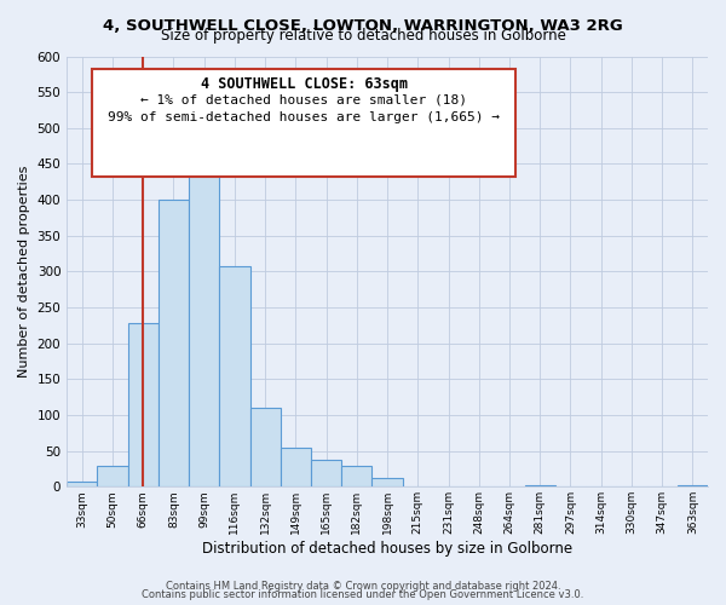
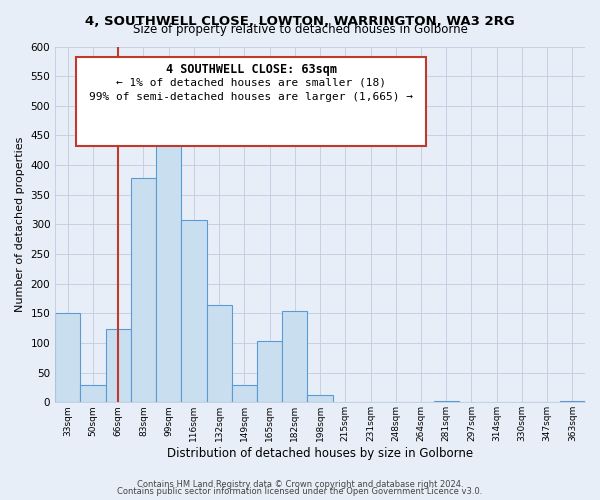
33sqm: 8 -> 150
66sqm: 228 -> 124
83sqm: 401 -> 378
132sqm: 110 -> 164
149sqm: 54 -> 30
165sqm: 37 -> 104
182sqm: 29 -> 154
